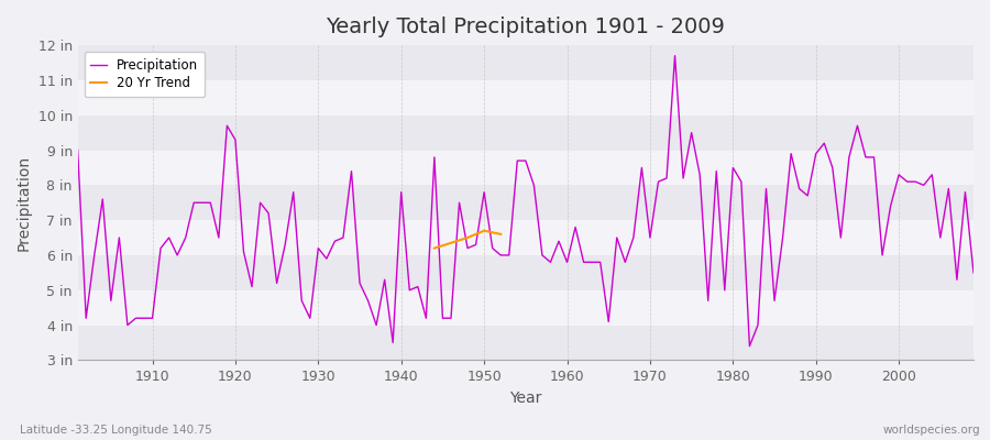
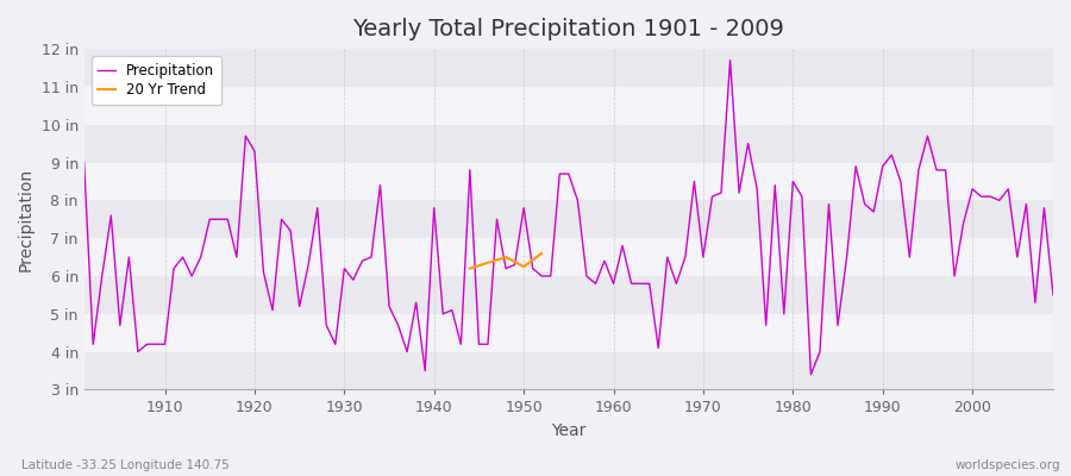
20 Yr Trend/1950: 6.70 in -> 6.25 in
